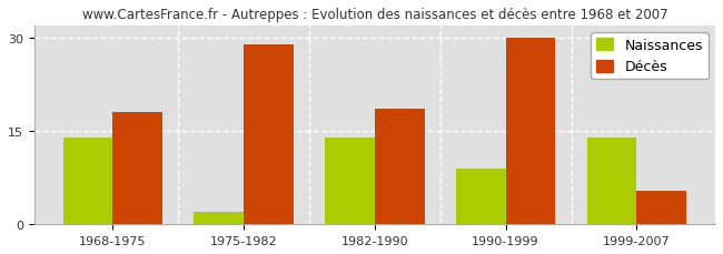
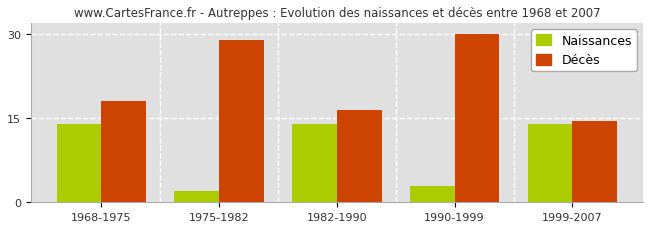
Décès/1982-1990: 18.6 -> 16.5
Naissances/1990-1999: 9 -> 3
Décès/1999-2007: 5.4 -> 14.5
